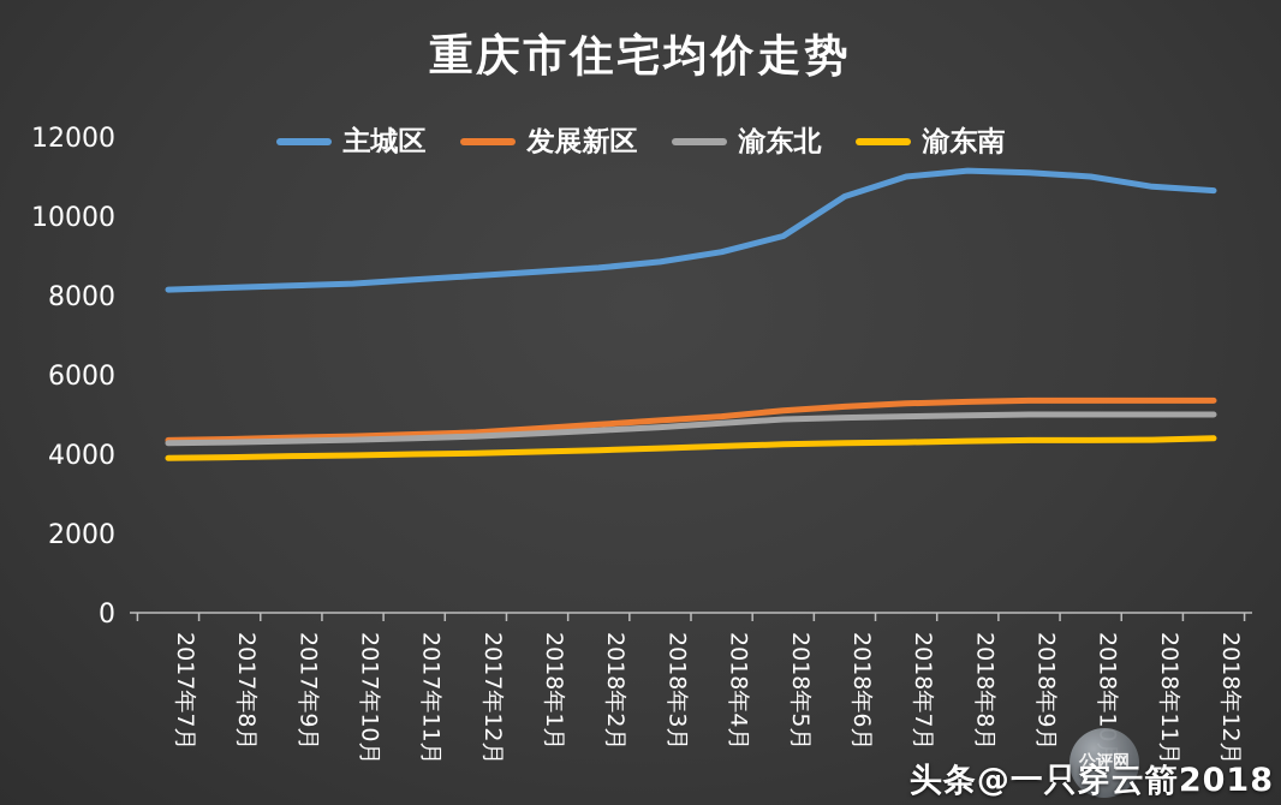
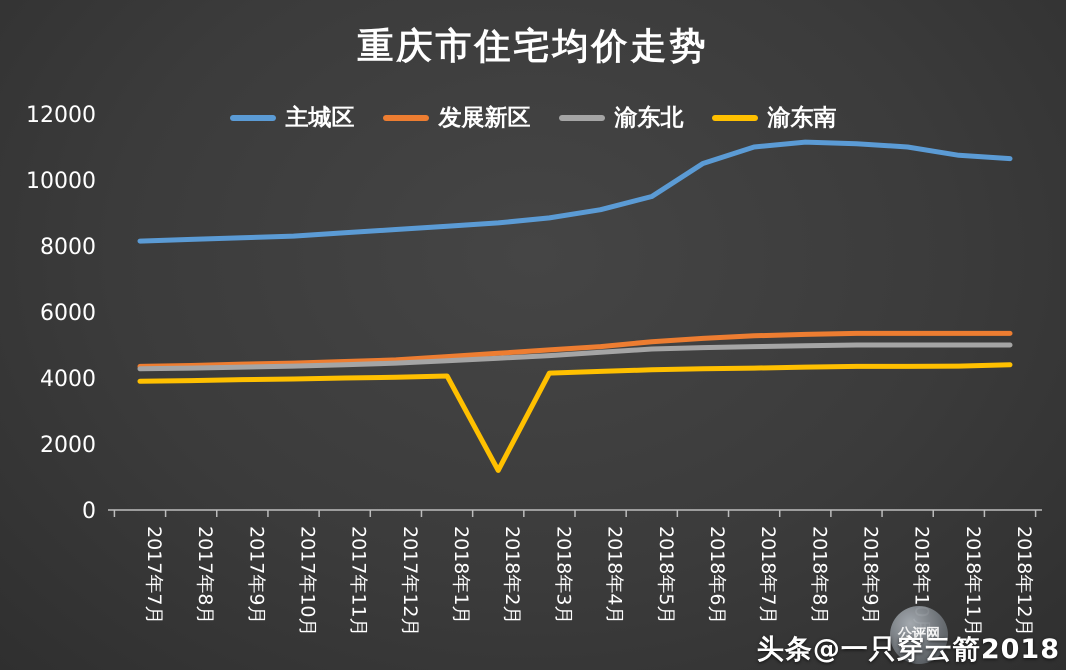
渝东南/2018年2月: 4100 -> 1200
